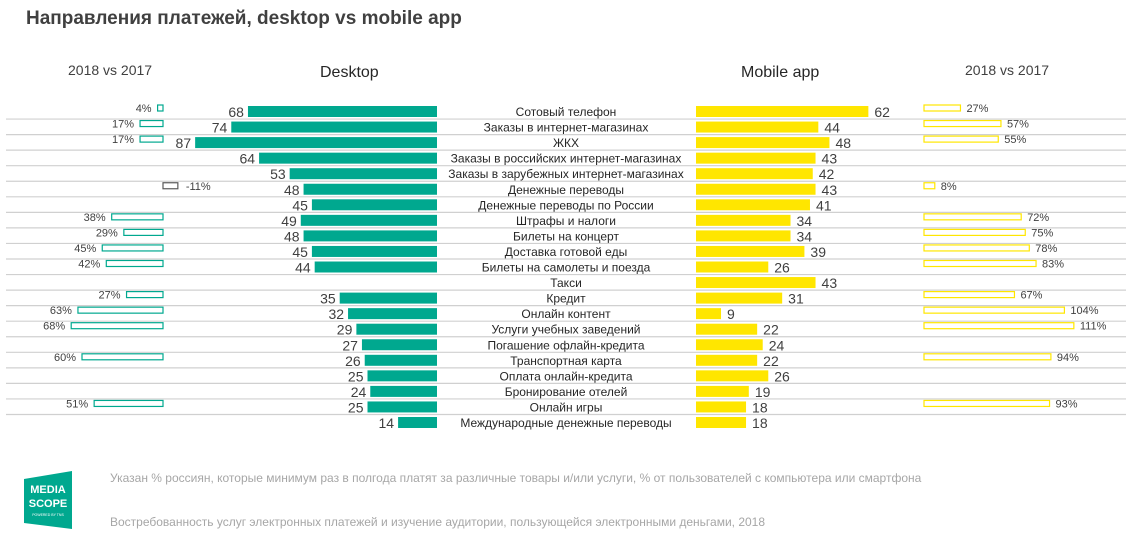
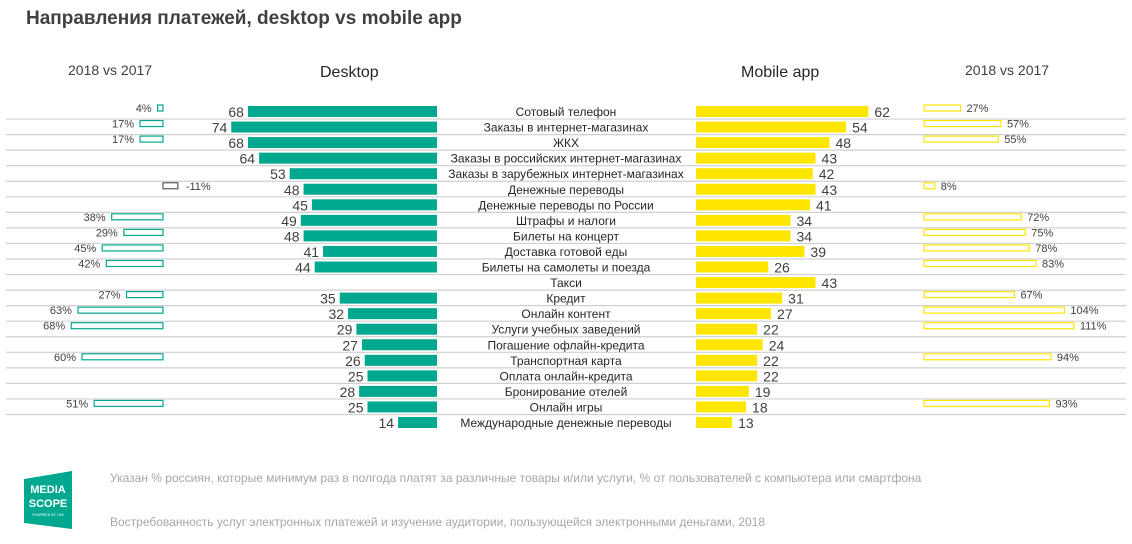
Mobile app/Заказы в интернет-магазинах: 44 -> 54
Desktop/ЖКХ: 87 -> 68
Desktop/Доставка готовой еды: 45 -> 41
Mobile app/Онлайн контент: 9 -> 27
Mobile app/Оплата онлайн-кредита: 26 -> 22
Desktop/Бронирование отелей: 24 -> 28
Mobile app/Международные денежные переводы: 18 -> 13
